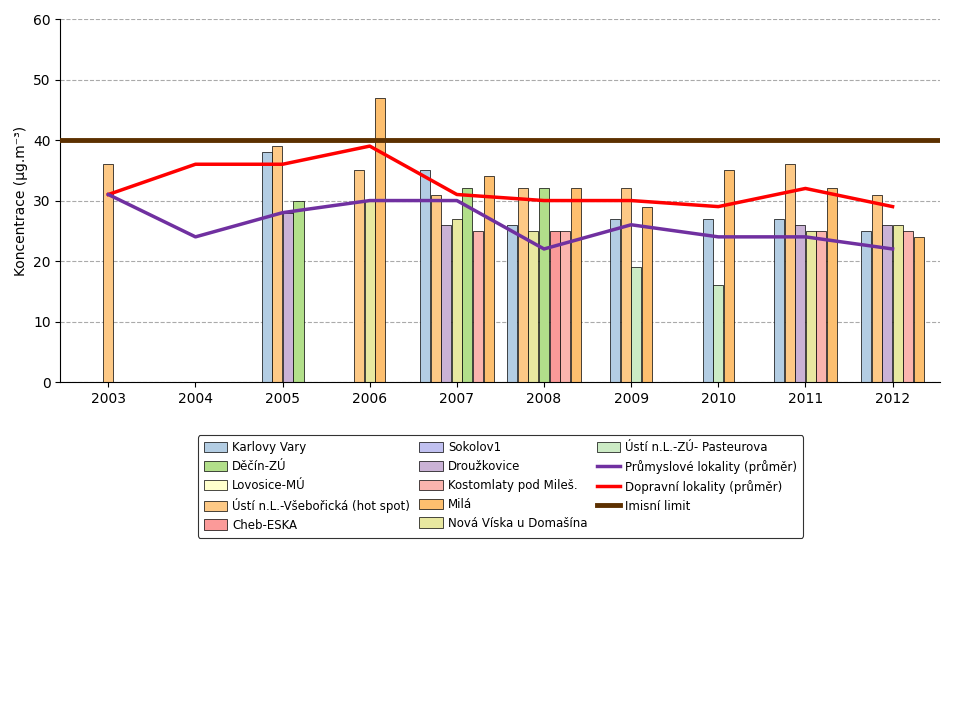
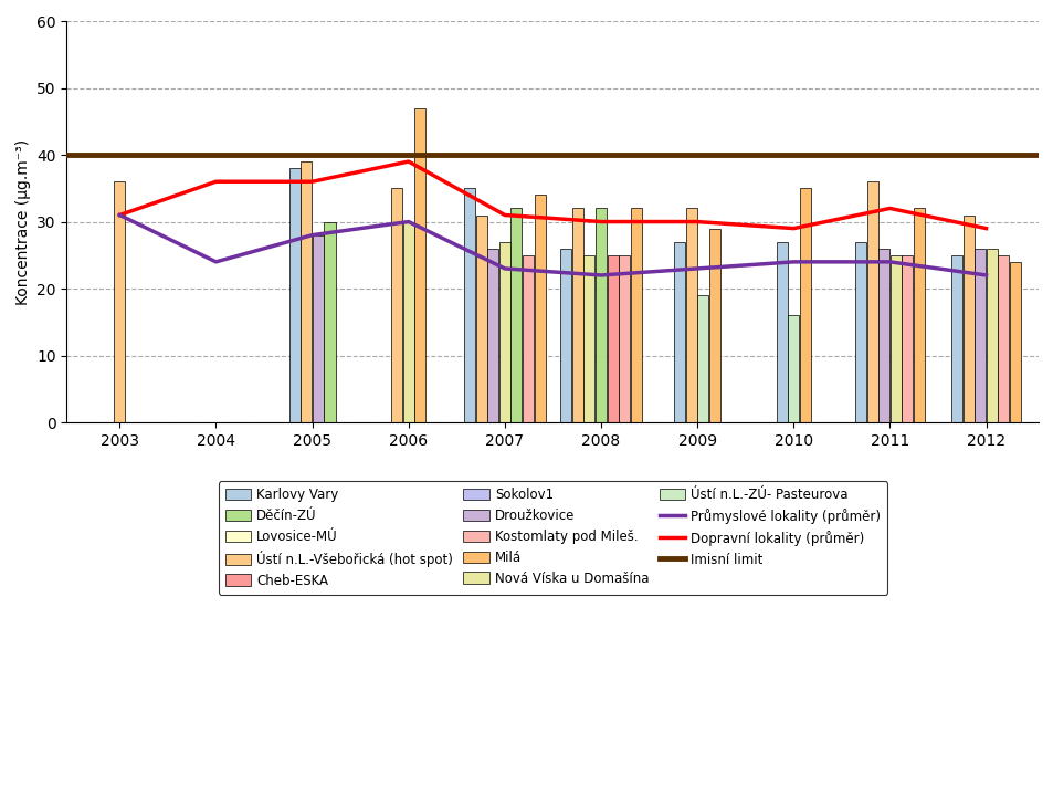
Průmyslové lokality (průměr)/2007: 30 -> 23
Průmyslové lokality (průměr)/2009: 26 -> 23
